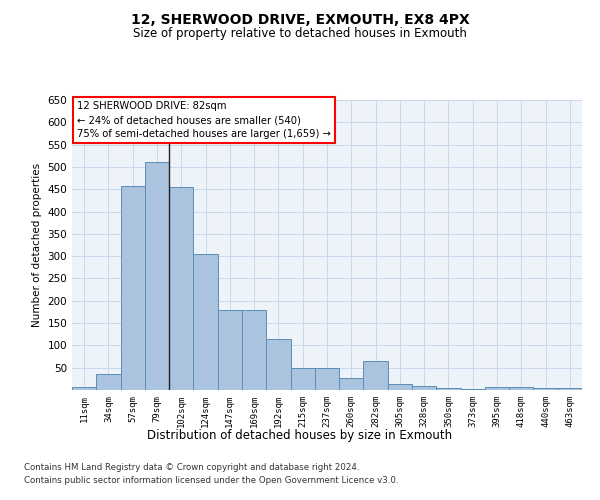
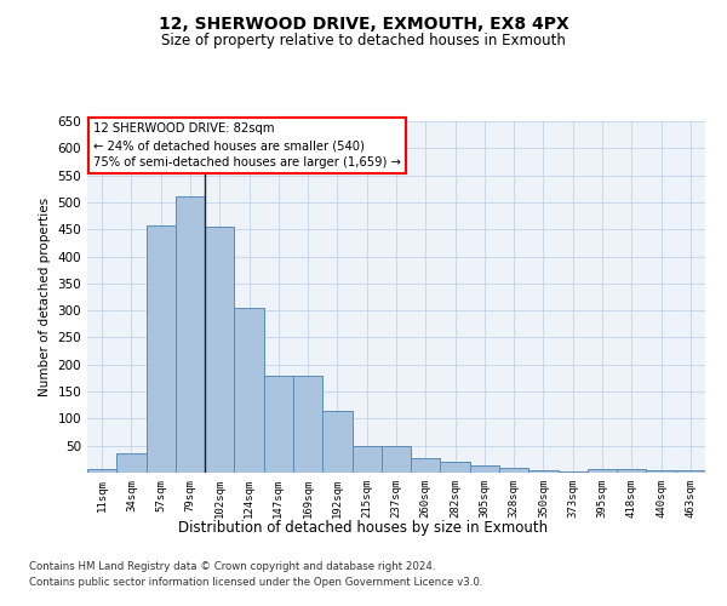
282sqm: 65 -> 20
